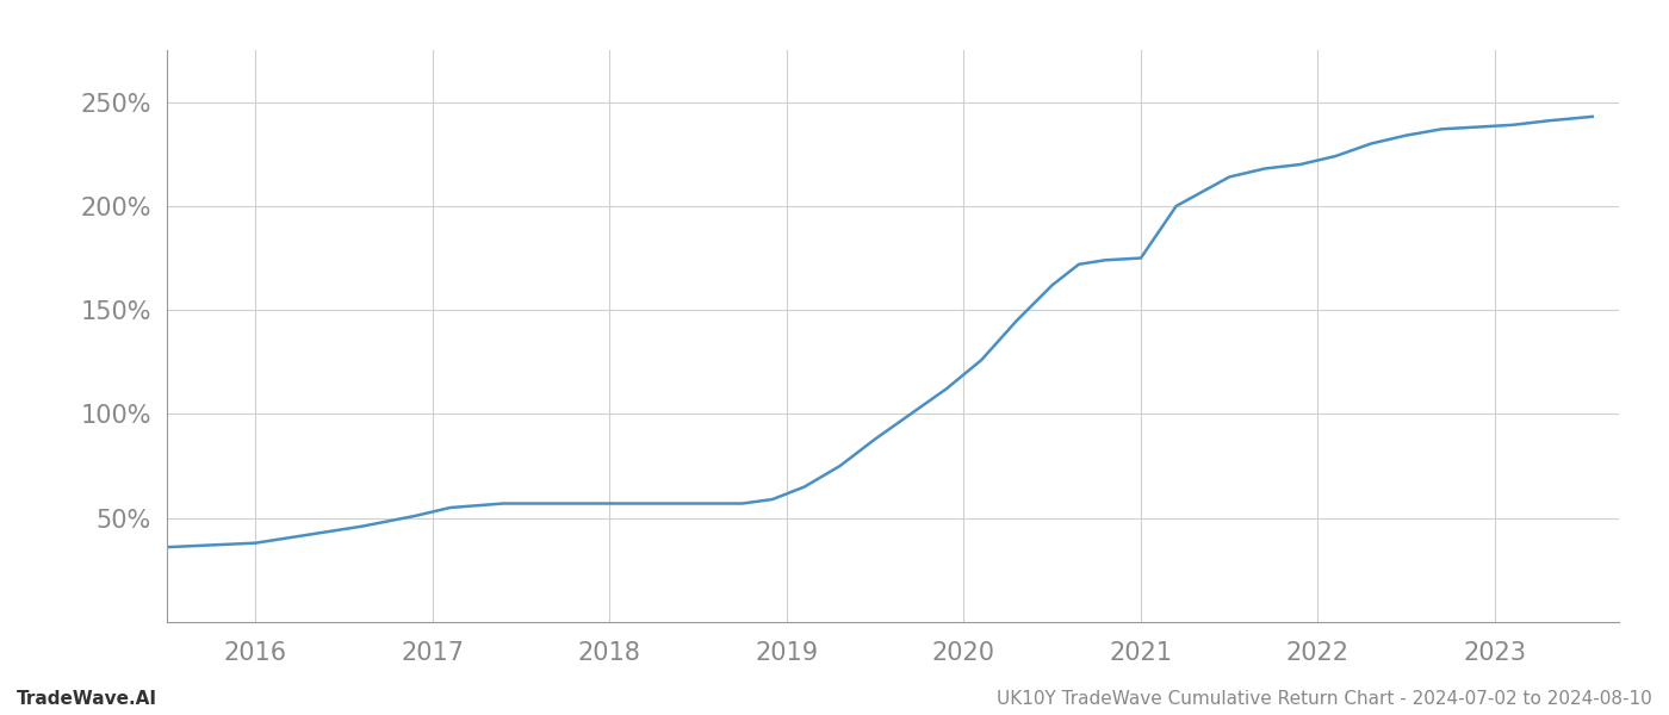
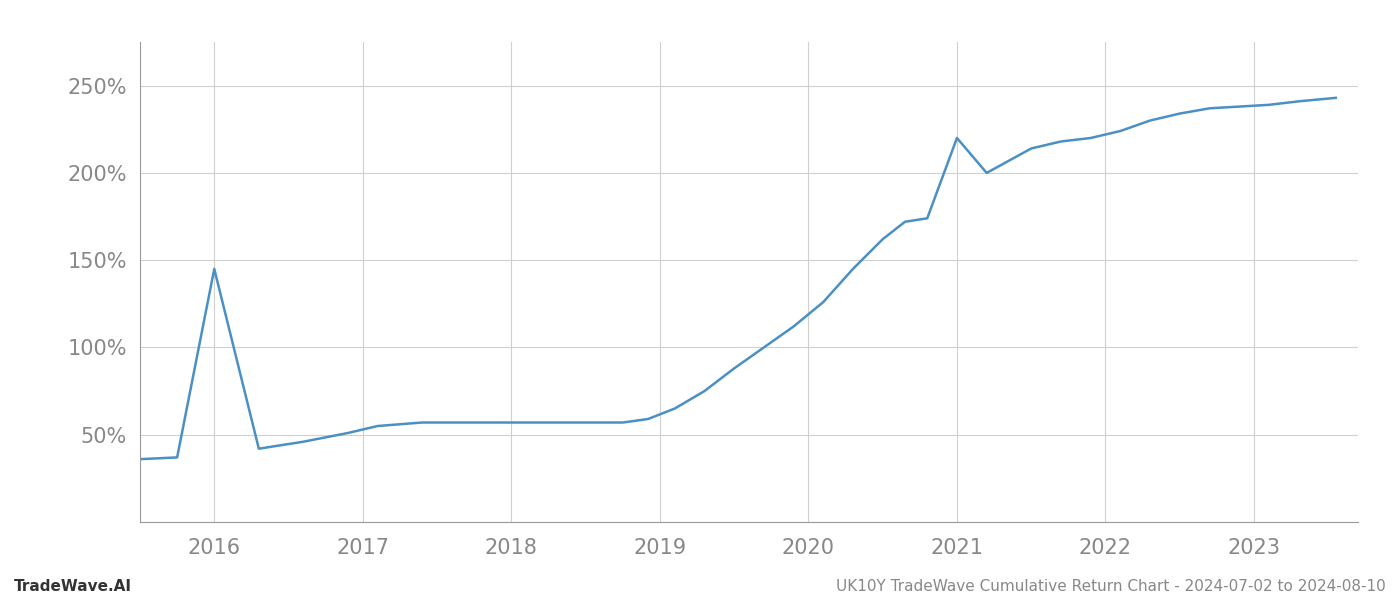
2016: 38% -> 145%
2021: 175% -> 220%
